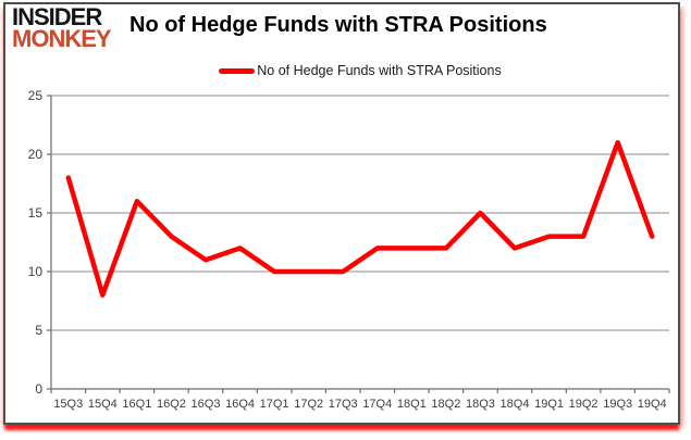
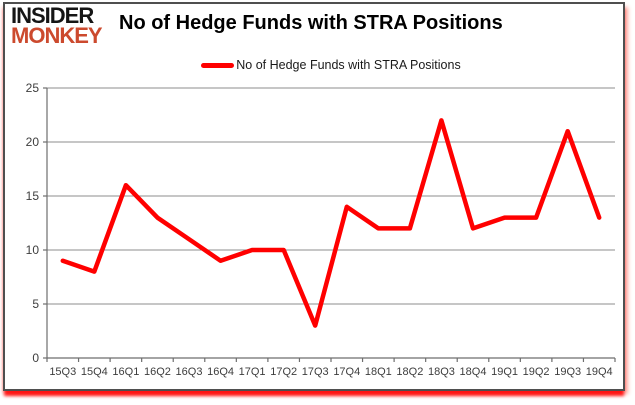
15Q3: 18 -> 9
16Q4: 12 -> 9
17Q3: 10 -> 3
17Q4: 12 -> 14
18Q3: 15 -> 22
